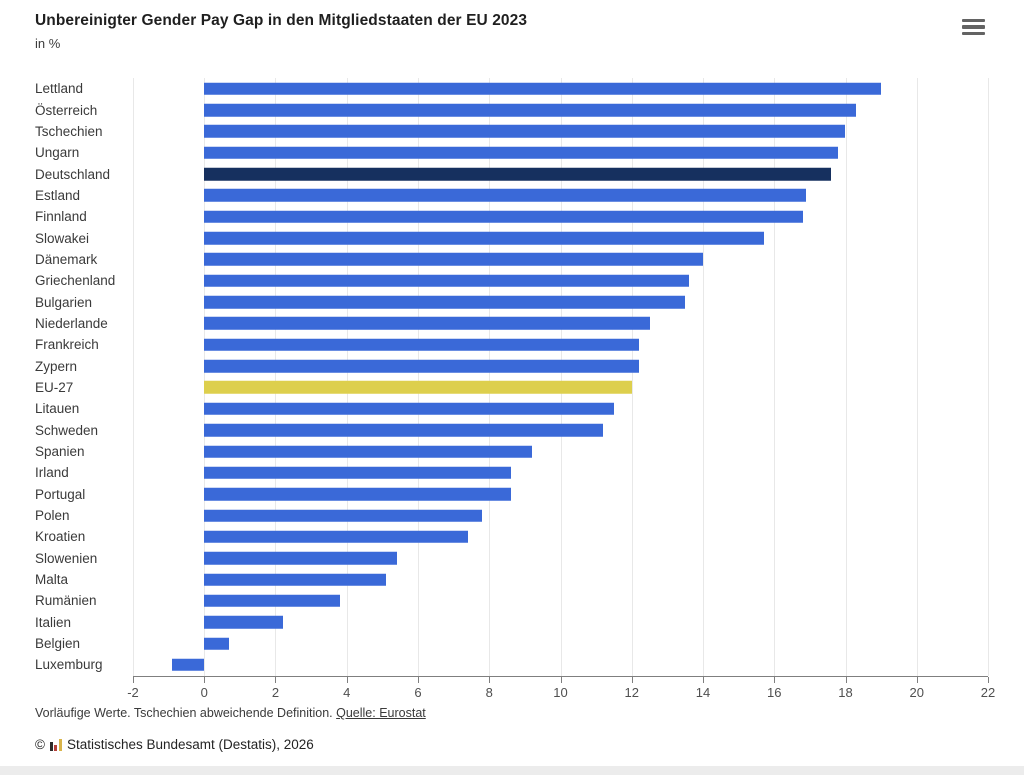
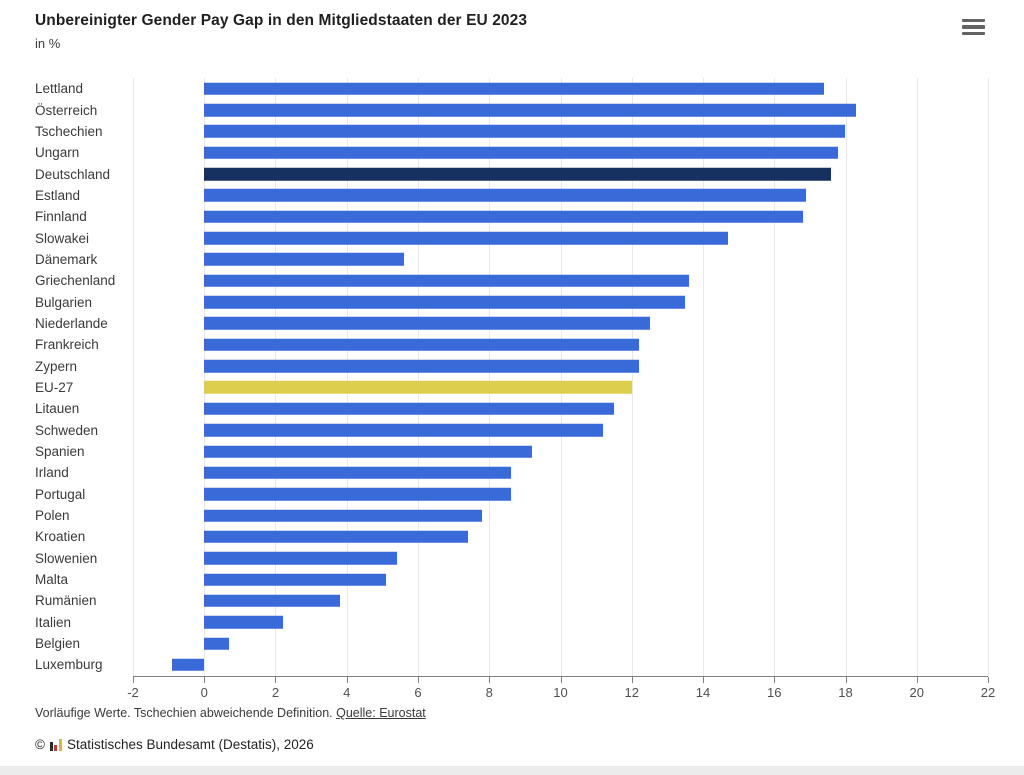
Lettland: 19.0 -> 17.4
Slowakei: 15.7 -> 14.7
Dänemark: 14.0 -> 5.6
